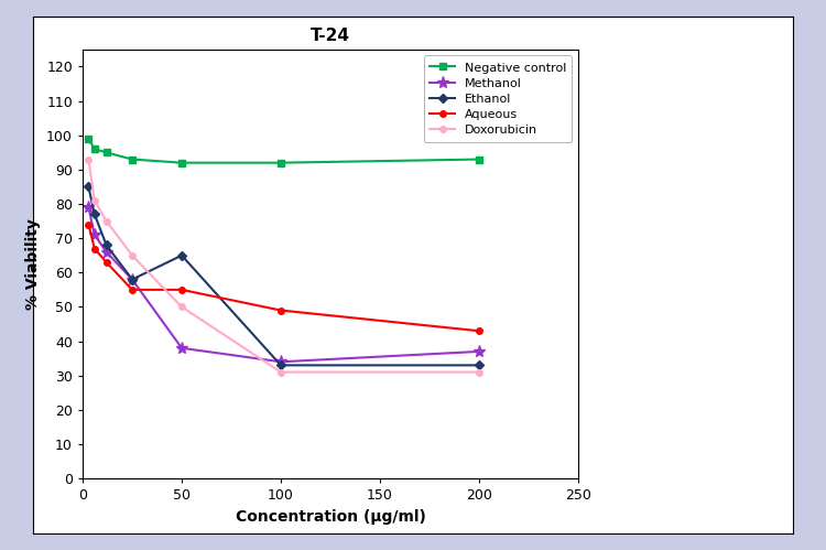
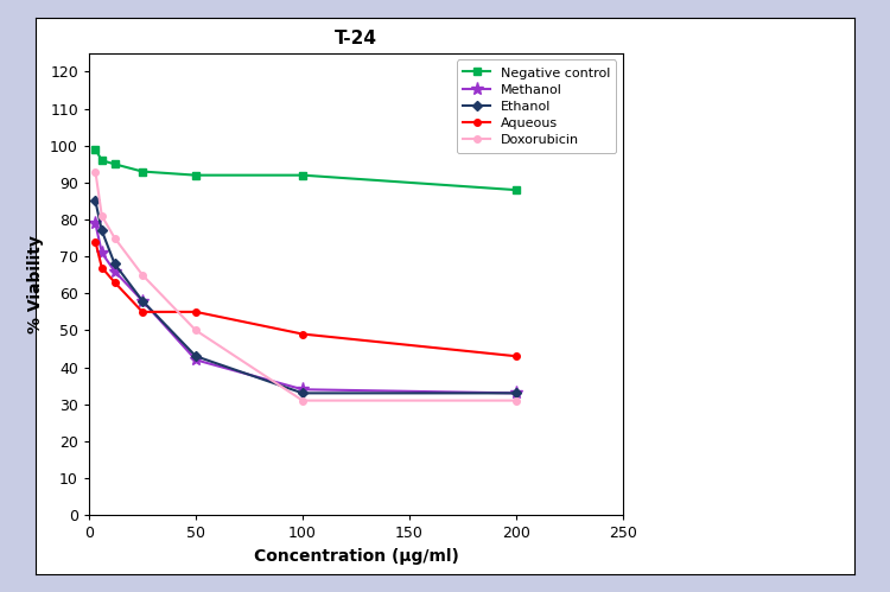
Methanol/50: 38 -> 42
Ethanol/50: 65 -> 43
Negative control/200: 93 -> 88
Methanol/200: 37 -> 33
